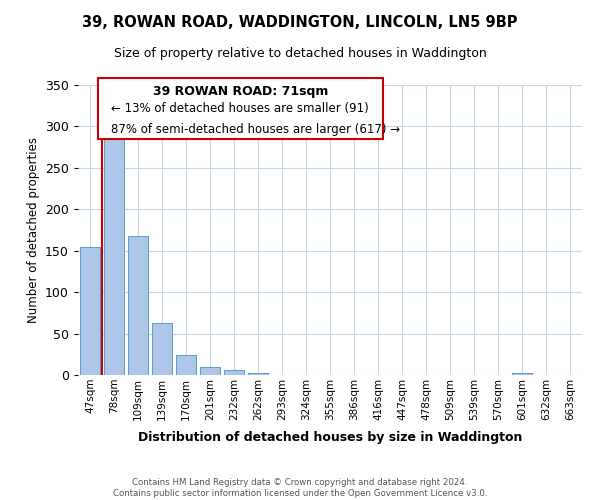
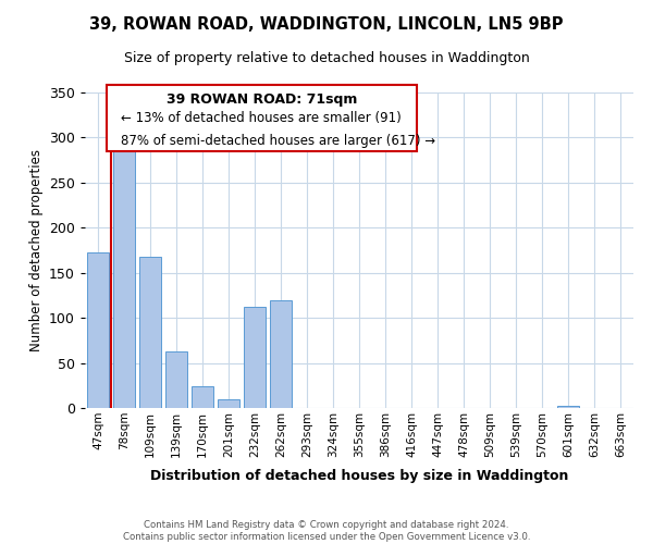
47sqm: 155 -> 172
232sqm: 6 -> 112
262sqm: 3 -> 120
